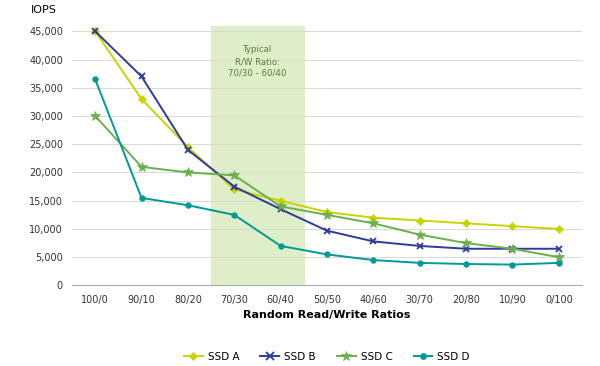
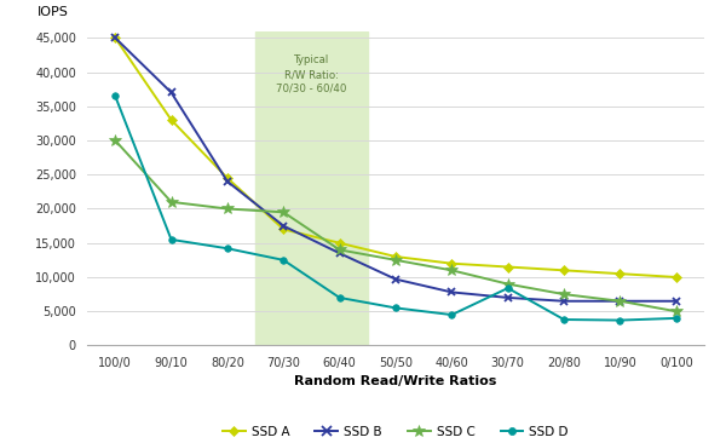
SSD D/30/70: 4,000 -> 8,400
